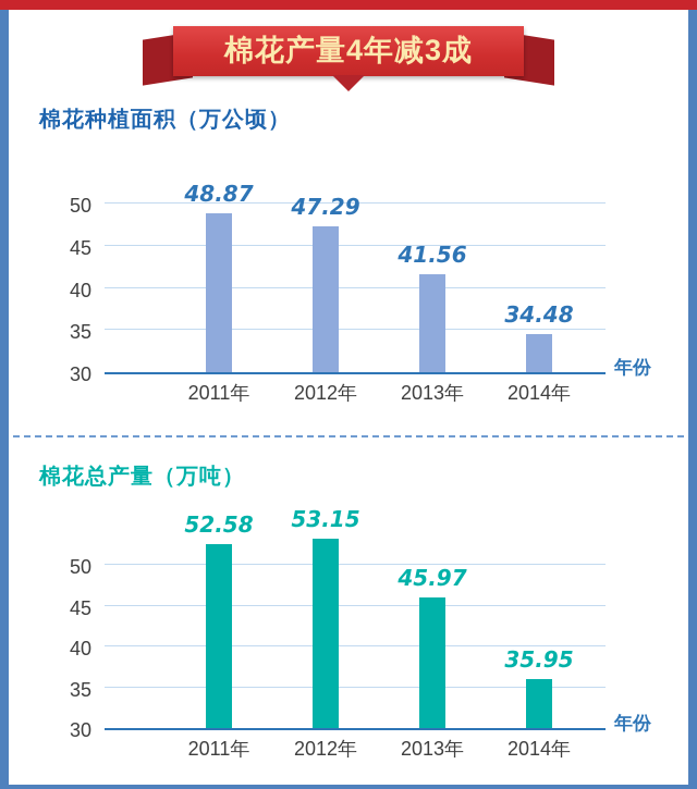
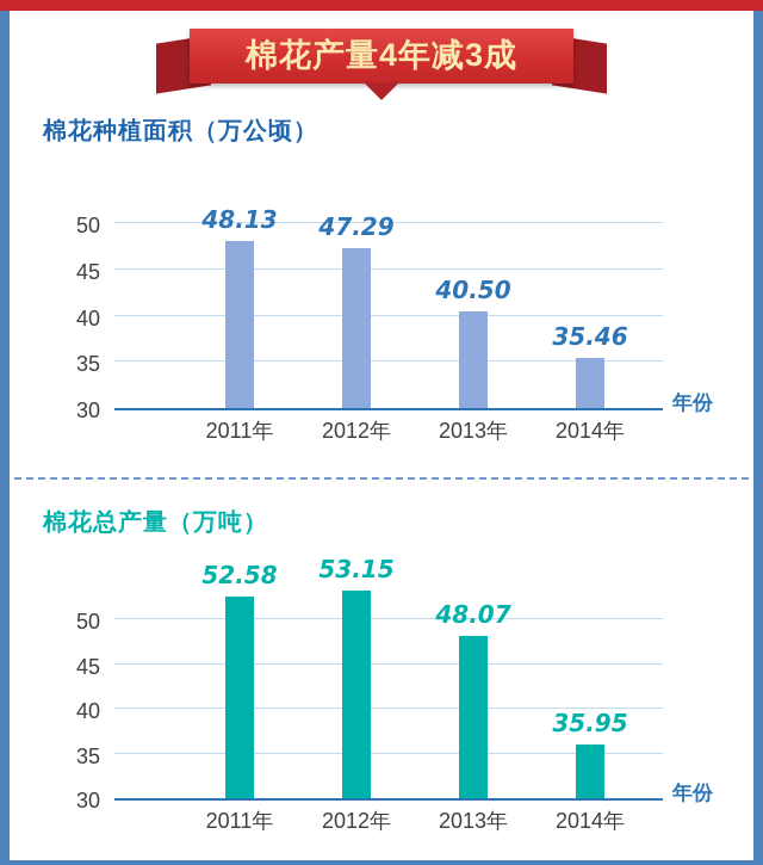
棉花种植面积（万公顷）/2011年: 48.87 -> 48.13
棉花种植面积（万公顷）/2013年: 41.56 -> 40.50
棉花种植面积（万公顷）/2014年: 34.48 -> 35.46
棉花总产量（万吨）/2013年: 45.97 -> 48.07
